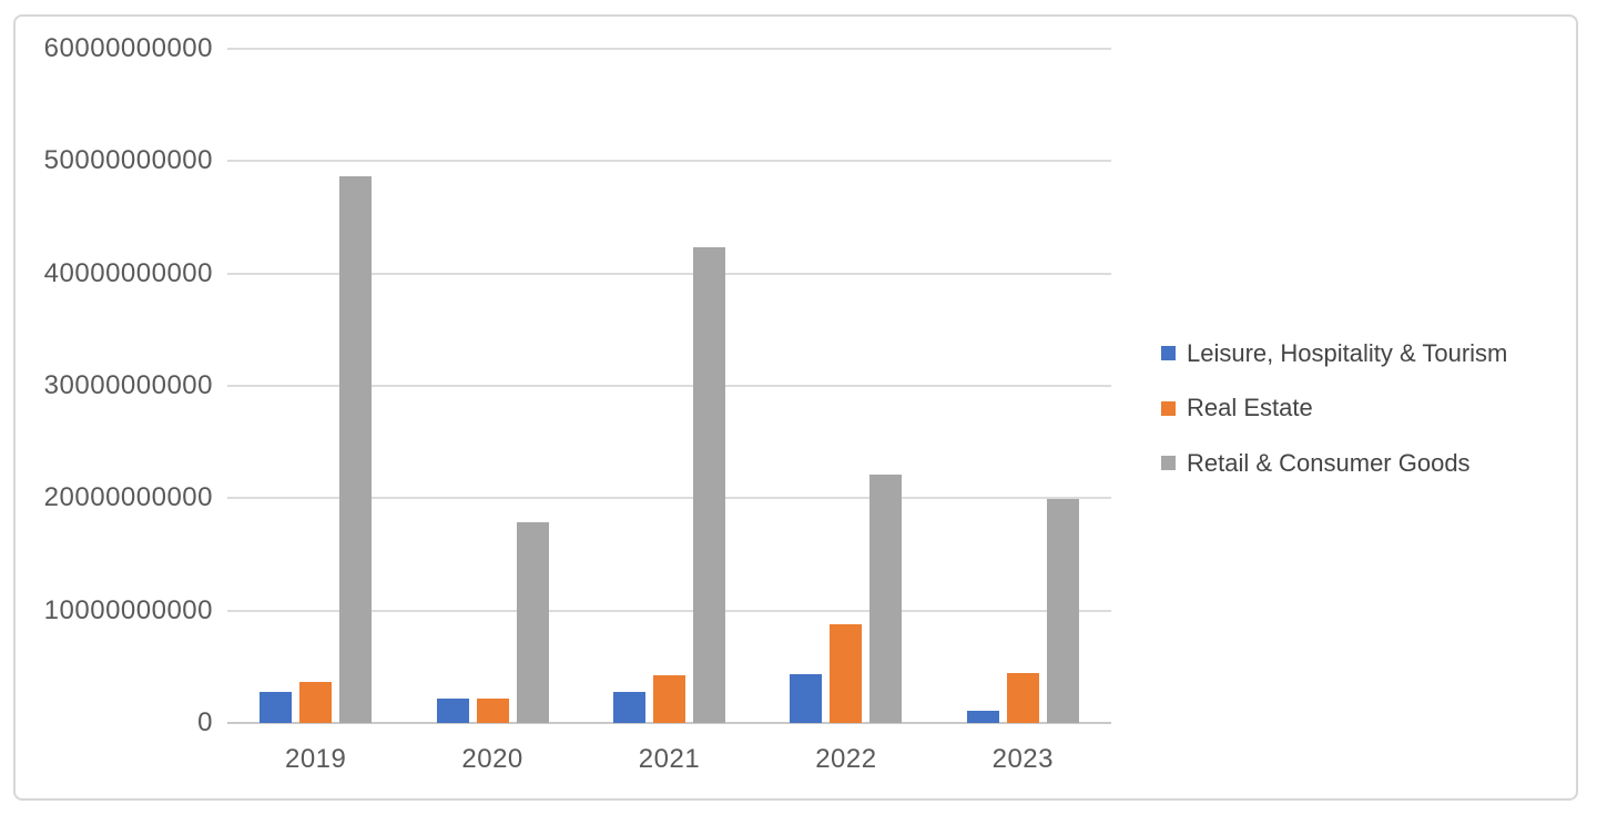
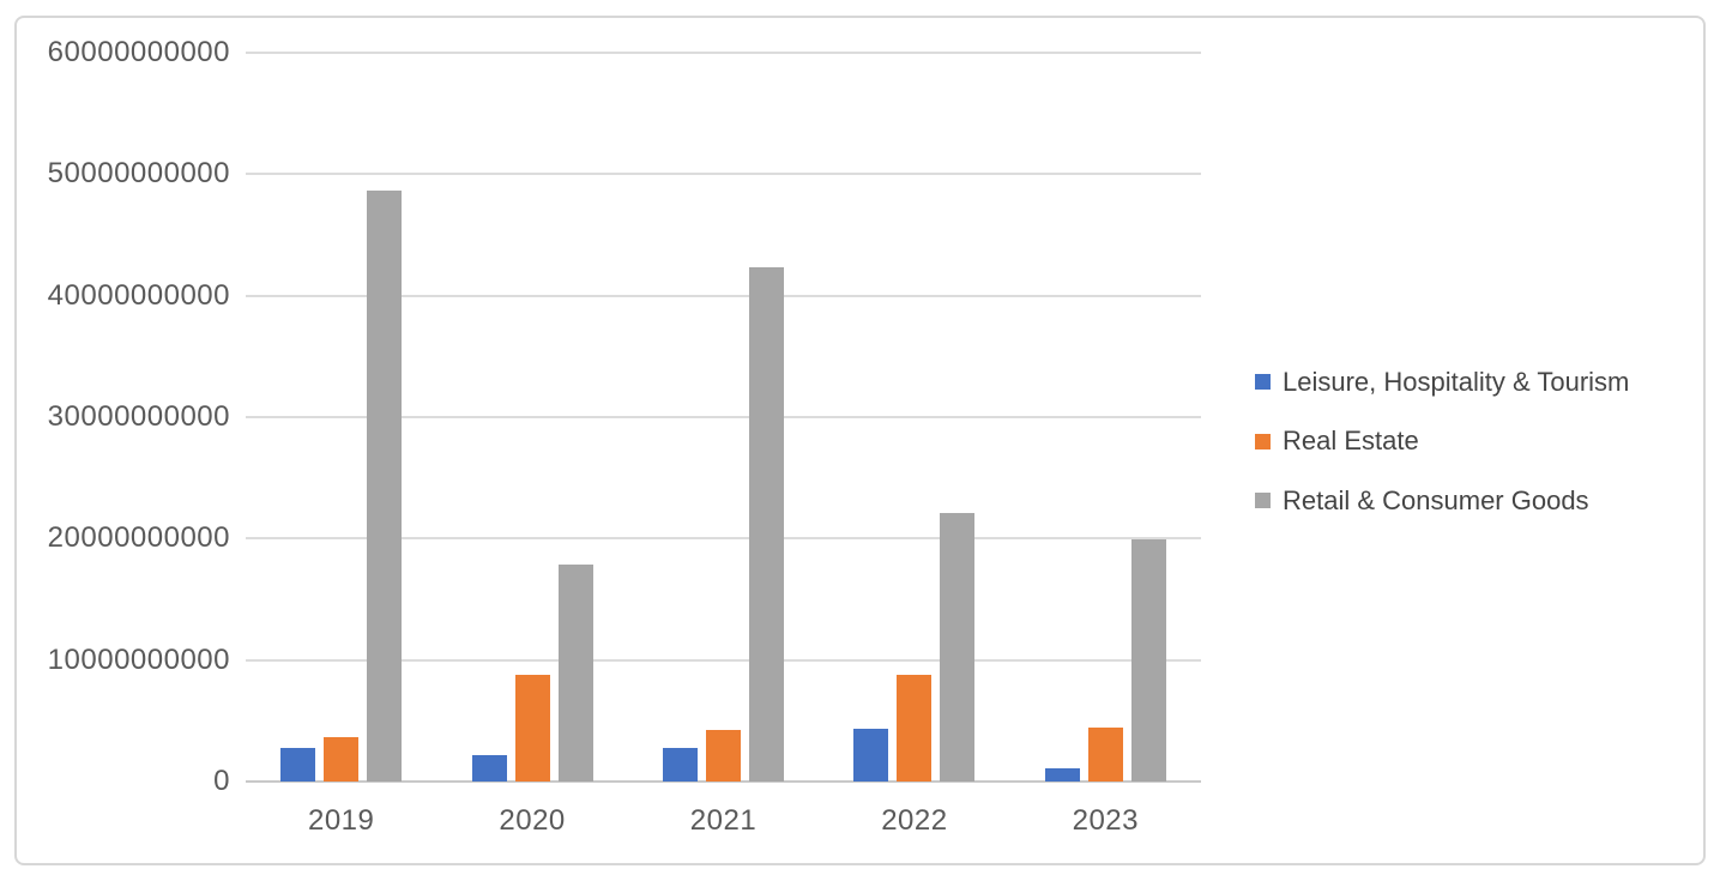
Real Estate/2020: 2200000000 -> 8800000000
